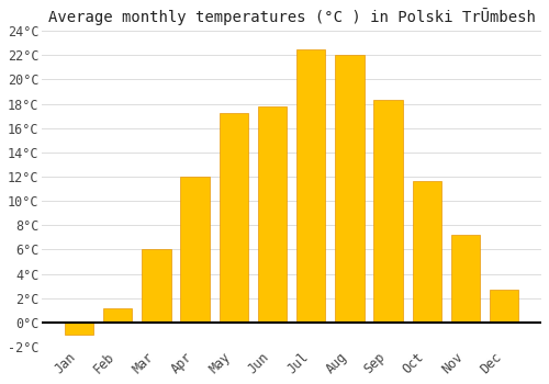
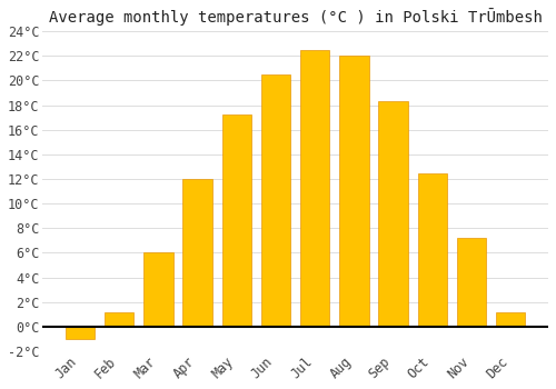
Jun: 17.8°C -> 20.5°C
Oct: 11.6°C -> 12.5°C
Dec: 2.7°C -> 1.2°C
